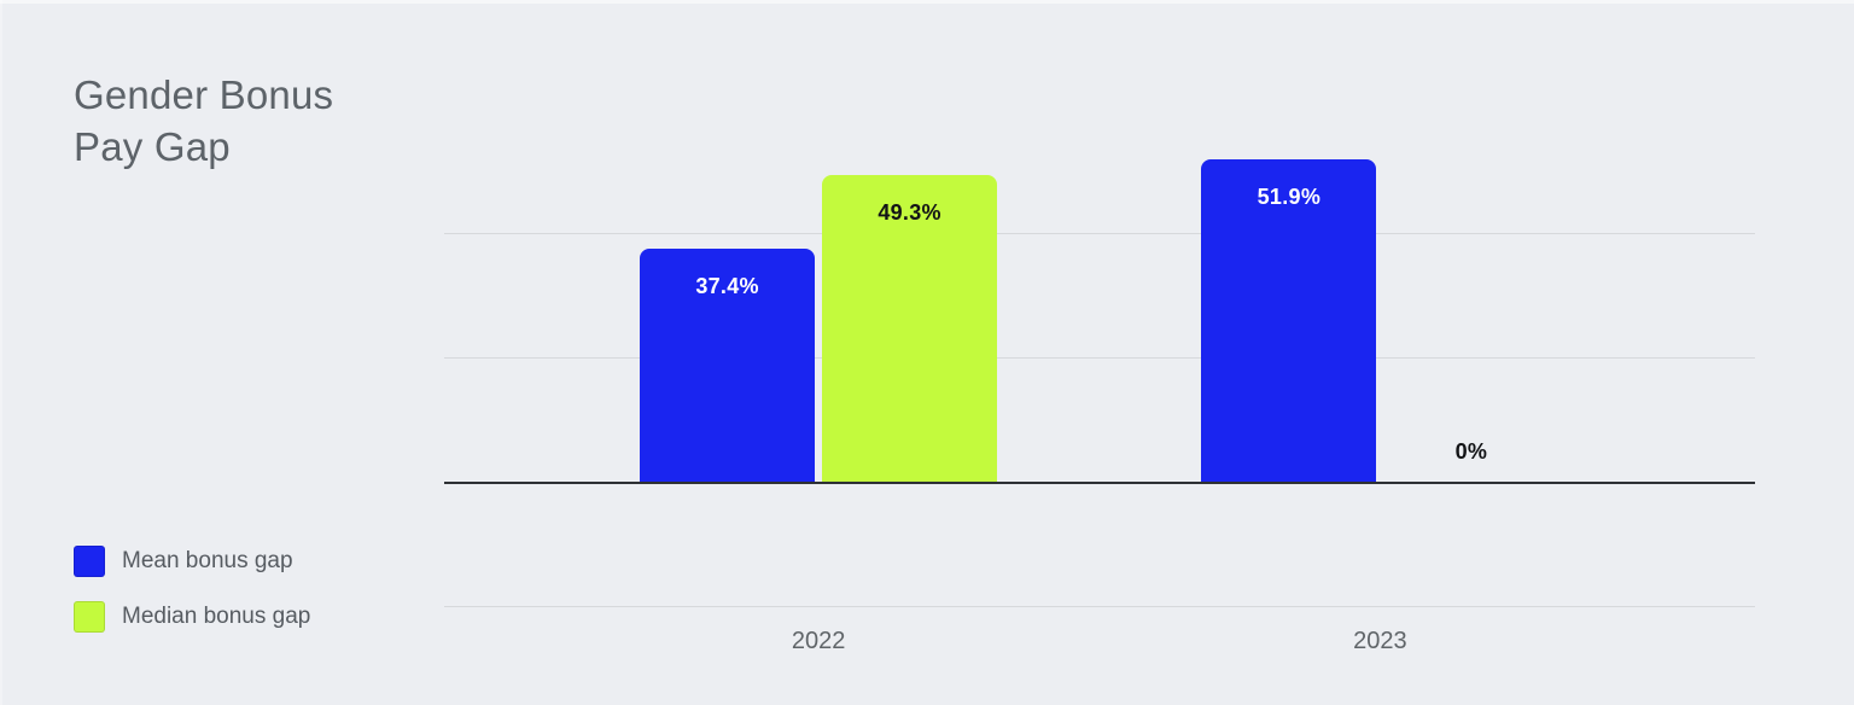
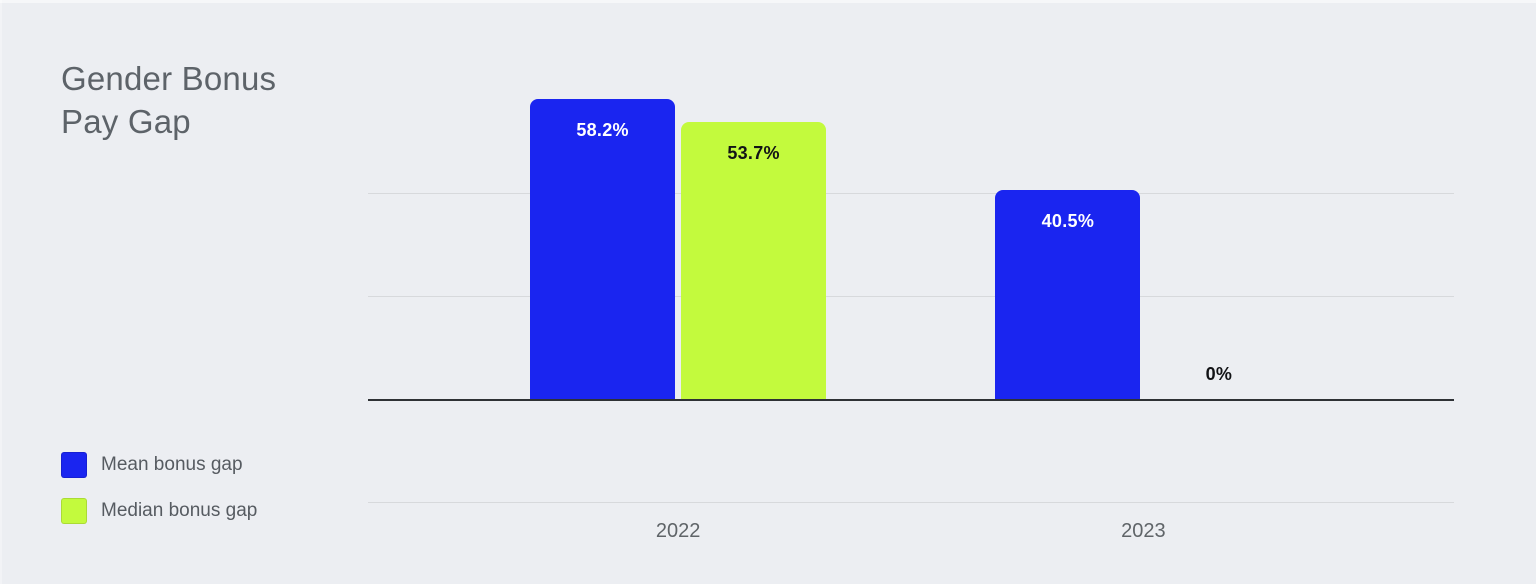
Mean bonus gap/2022: 37.4% -> 58.2%
Median bonus gap/2022: 49.3% -> 53.7%
Mean bonus gap/2023: 51.9% -> 40.5%
